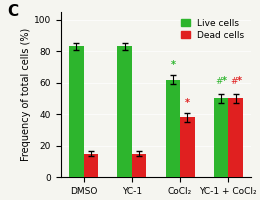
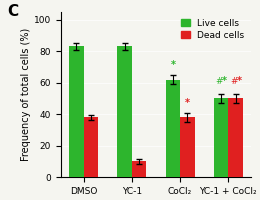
Dead cells/DMSO: 15 -> 38
Dead cells/YC-1: 15 -> 10
